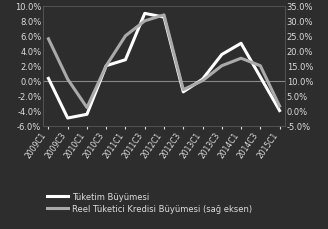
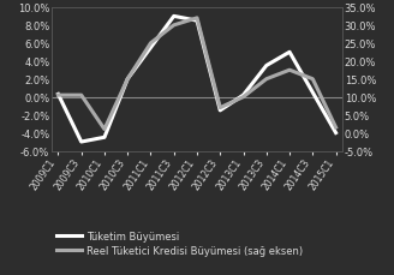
Reel Tüketici Kredisi Büyümesi (sağ eksen)/2009C1: 24.0% -> 10.5%
Tüketim Büyümesi/2011C1: 2.8% -> 5.5%
